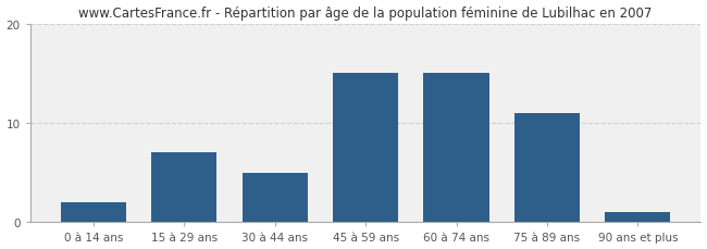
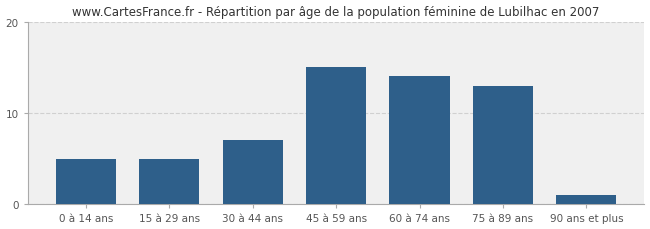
0 à 14 ans: 2 -> 5
15 à 29 ans: 7 -> 5
30 à 44 ans: 5 -> 7
60 à 74 ans: 15 -> 14
75 à 89 ans: 11 -> 13
